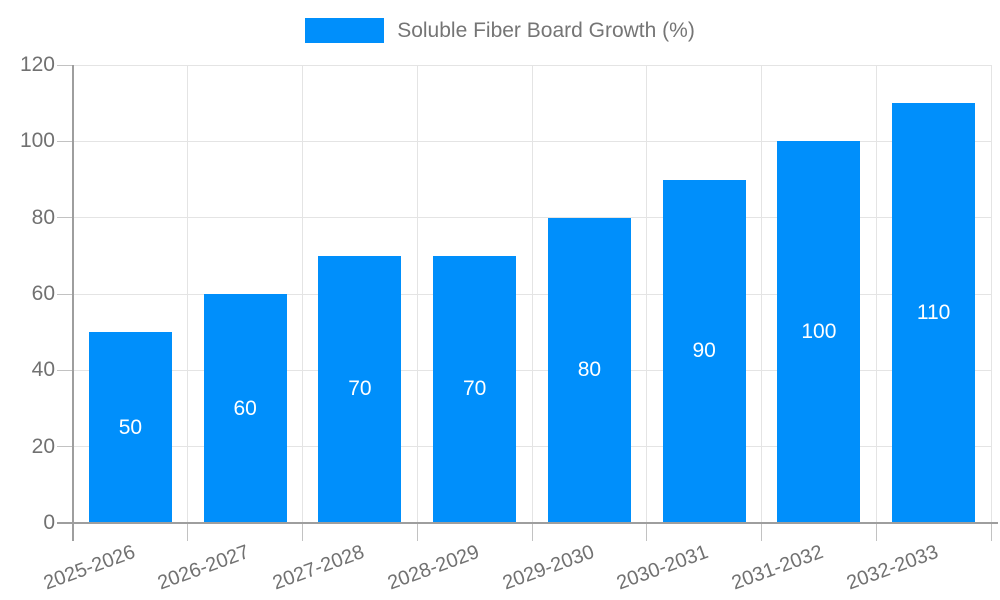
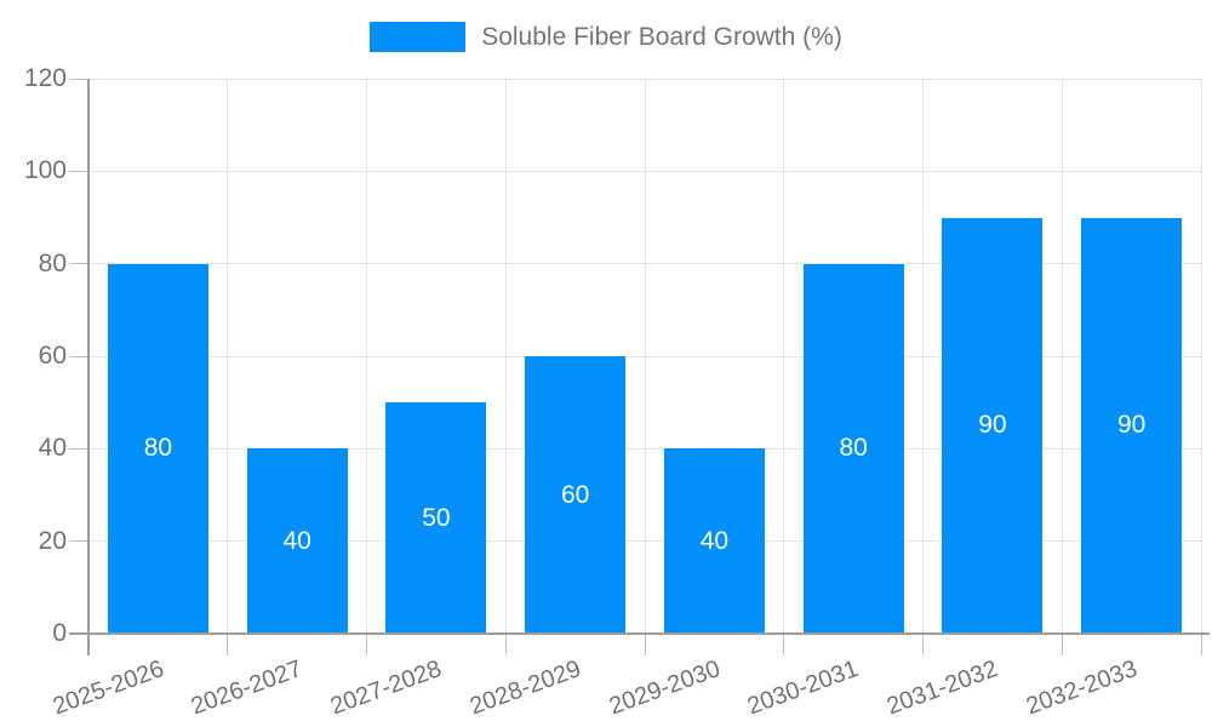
2025-2026: 50 -> 80
2026-2027: 60 -> 40
2027-2028: 70 -> 50
2028-2029: 70 -> 60
2029-2030: 80 -> 40
2030-2031: 90 -> 80
2031-2032: 100 -> 90
2032-2033: 110 -> 90
